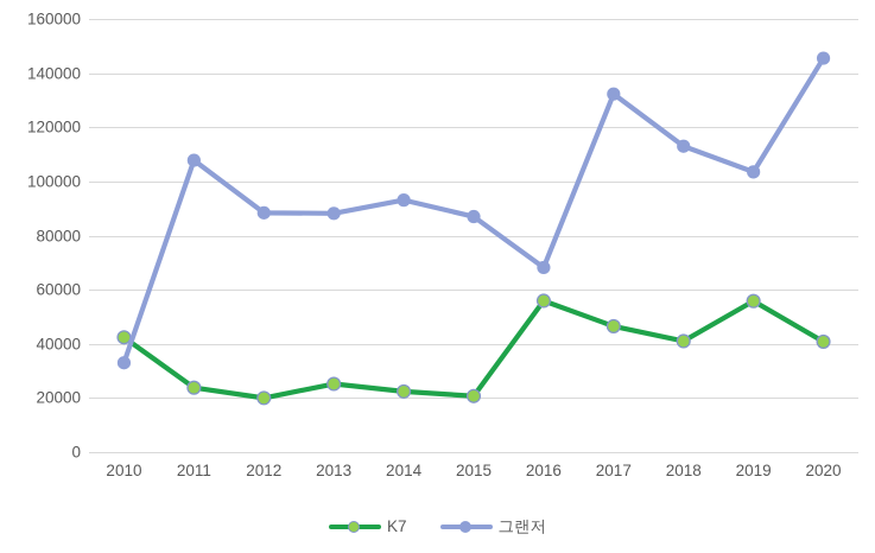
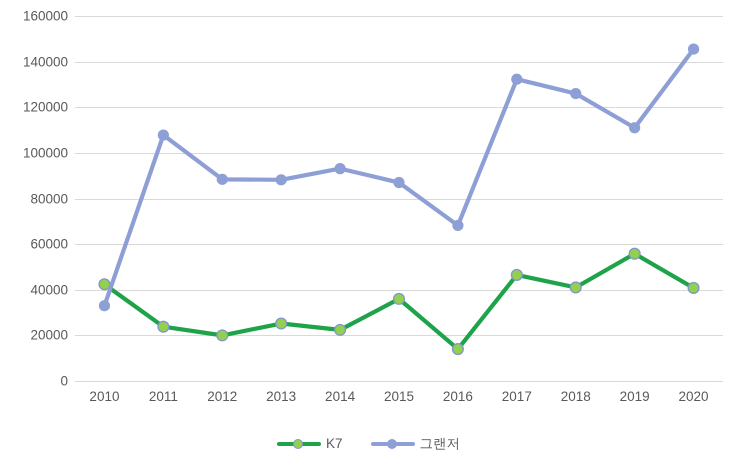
K7/2015: 21000 -> 36000
K7/2016: 56000 -> 14000
그랜저/2018: 113000 -> 126000
그랜저/2019: 104000 -> 111000
